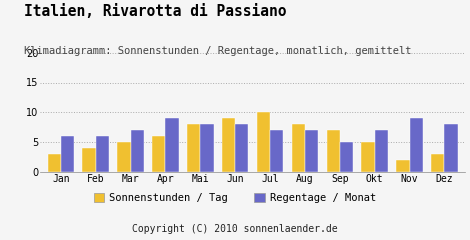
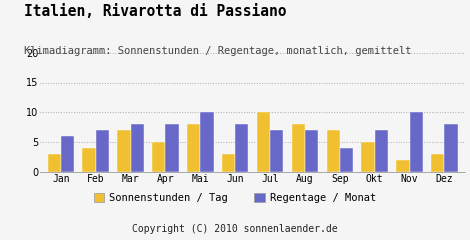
Regentage / Monat/Feb: 6 -> 7
Sonnenstunden / Tag/Mar: 5 -> 7
Regentage / Monat/Mar: 7 -> 8
Sonnenstunden / Tag/Apr: 6 -> 5
Regentage / Monat/Apr: 9 -> 8
Regentage / Monat/Mai: 8 -> 10
Sonnenstunden / Tag/Jun: 9 -> 3
Regentage / Monat/Sep: 5 -> 4
Regentage / Monat/Nov: 9 -> 10
